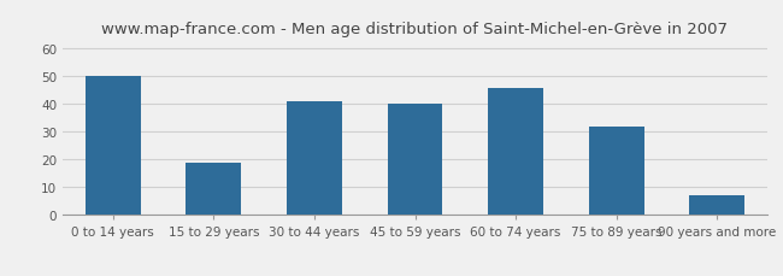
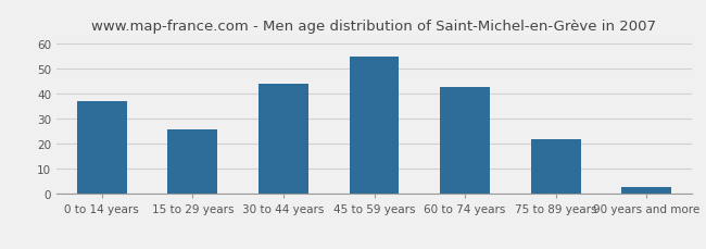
0 to 14 years: 50 -> 37
15 to 29 years: 19 -> 26
30 to 44 years: 41 -> 44
45 to 59 years: 40 -> 55
60 to 74 years: 46 -> 43
75 to 89 years: 32 -> 22
90 years and more: 7 -> 3
